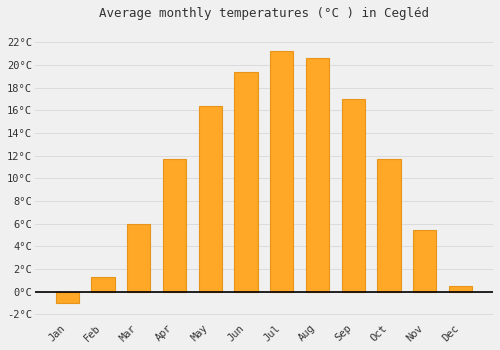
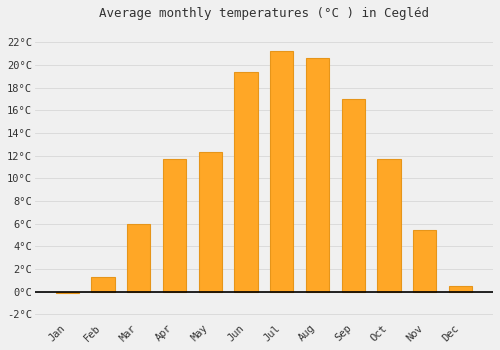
Jan: -1.0°C -> -0.1°C
May: 16.4°C -> 12.3°C
